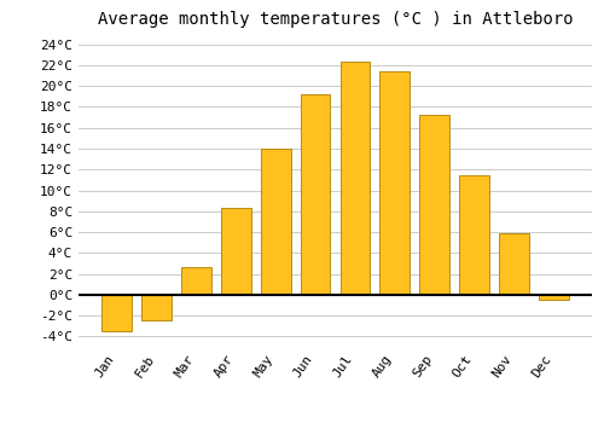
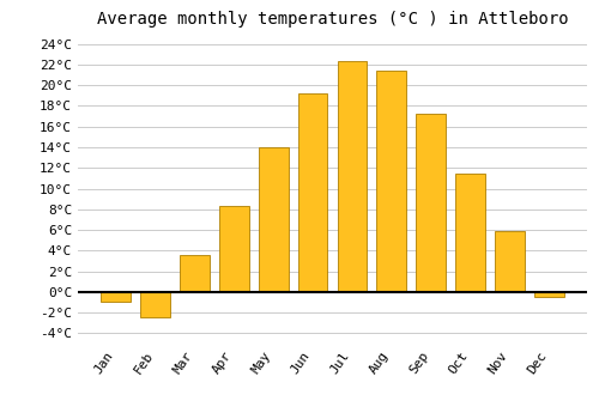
Jan: -3.5°C -> -1.0°C
Mar: 2.7°C -> 3.6°C
